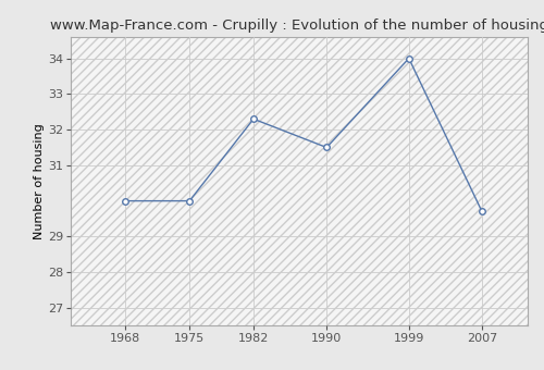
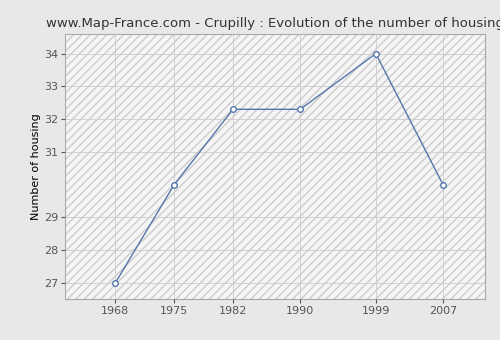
1968: 30.0 -> 27.0
1990: 31.5 -> 32.3
2007: 29.7 -> 30.0
